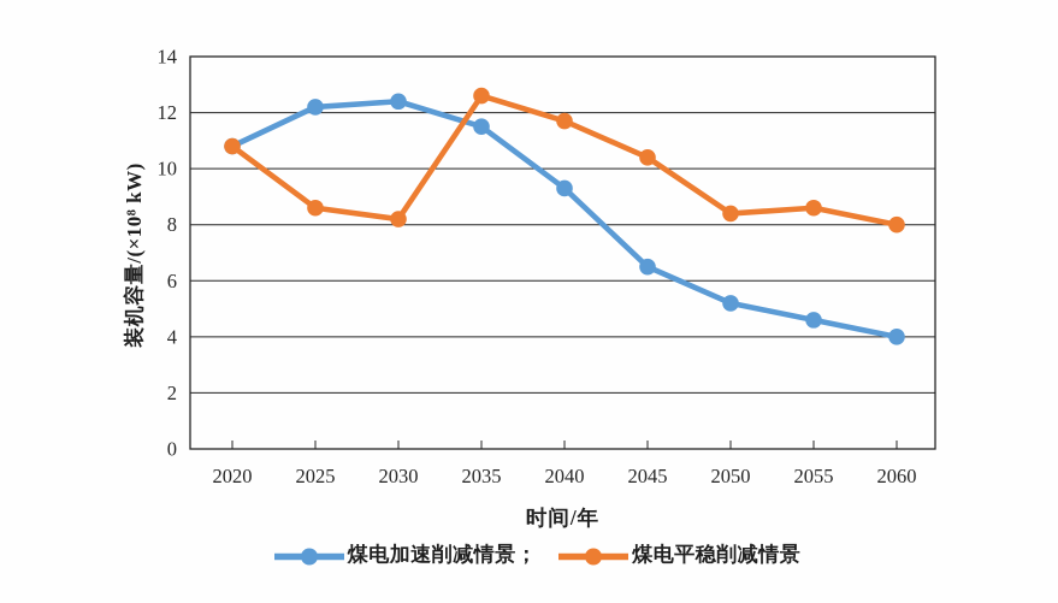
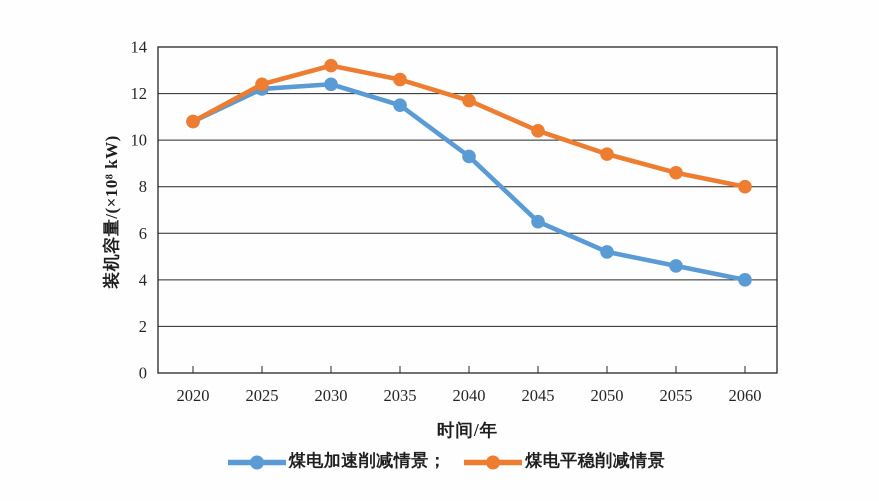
煤电平稳削减情景/2025: 8.6 -> 12.4
煤电平稳削减情景/2030: 8.2 -> 13.2
煤电平稳削减情景/2050: 8.4 -> 9.4
